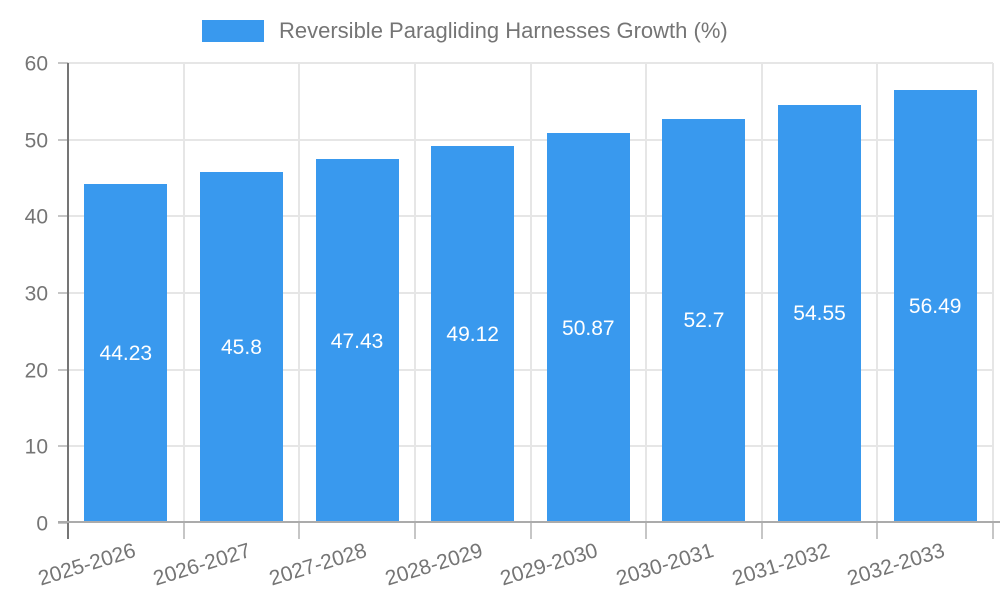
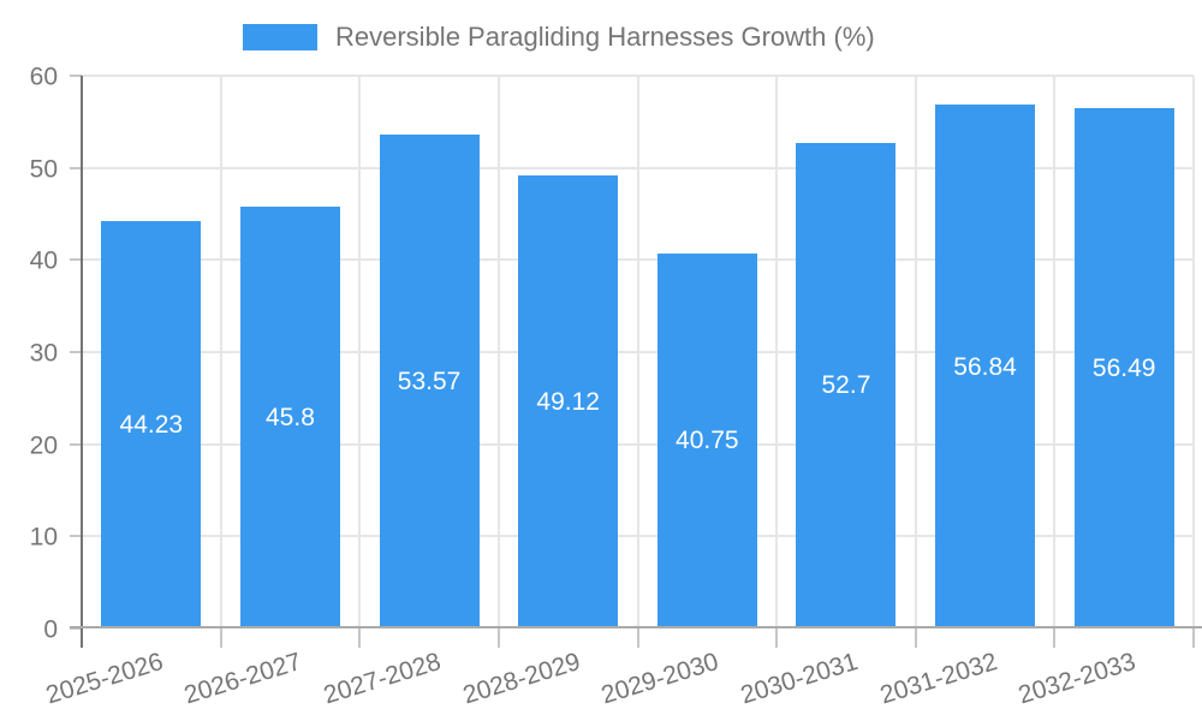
2027-2028: 47.43 -> 53.57
2029-2030: 50.87 -> 40.75
2031-2032: 54.55 -> 56.84
